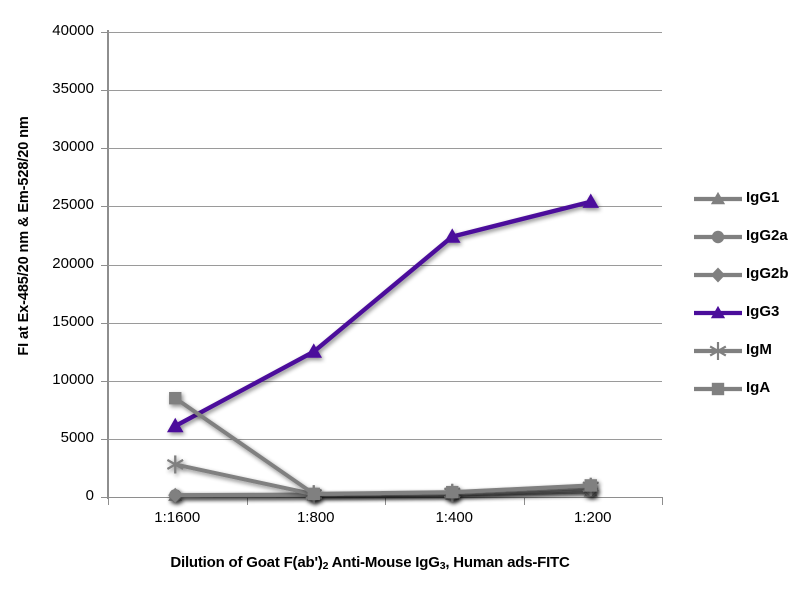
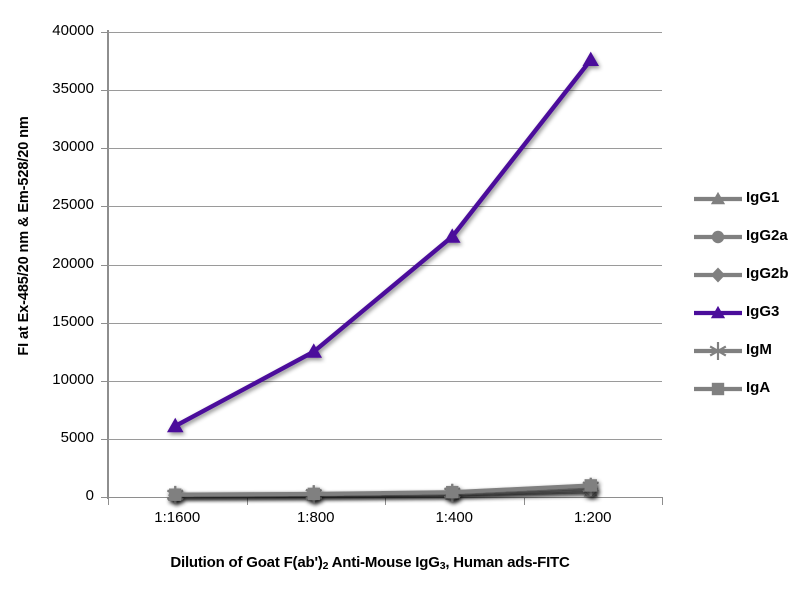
IgM/1:1600: 2800 -> 200
IgA/1:1600: 8500 -> 200
IgG3/1:200: 25400 -> 37600
